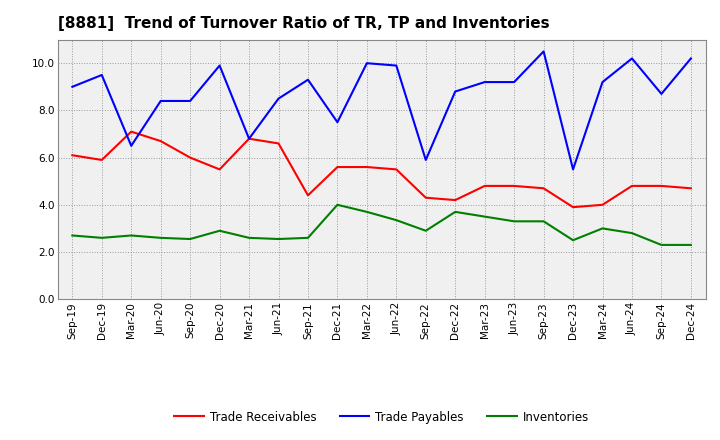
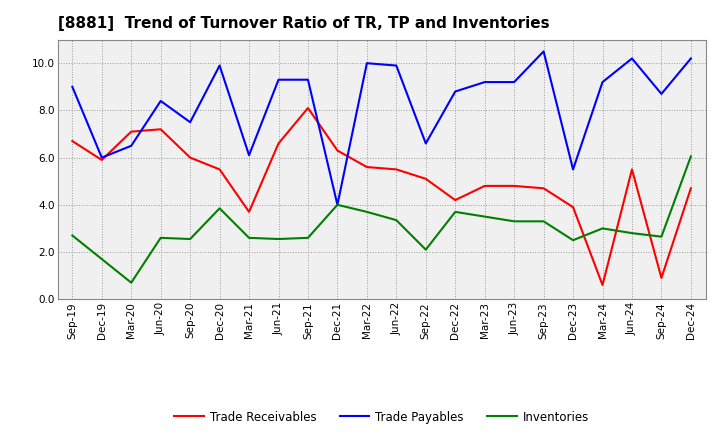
Trade Receivables/Sep-19: 6.1 -> 6.7
Trade Payables/Dec-19: 9.5 -> 6.0
Inventories/Dec-19: 2.60 -> 1.70
Inventories/Mar-20: 2.70 -> 0.70
Trade Receivables/Jun-20: 6.7 -> 7.2
Trade Payables/Sep-20: 8.4 -> 7.5
Inventories/Dec-20: 2.90 -> 3.85
Trade Receivables/Mar-21: 6.8 -> 3.7
Trade Payables/Mar-21: 6.8 -> 6.1
Trade Payables/Jun-21: 8.5 -> 9.3
Trade Receivables/Sep-21: 4.4 -> 8.1
Trade Receivables/Dec-21: 5.6 -> 6.3
Trade Payables/Dec-21: 7.5 -> 4.0
Trade Receivables/Sep-22: 4.3 -> 5.1
Trade Payables/Sep-22: 5.9 -> 6.6
Inventories/Sep-22: 2.90 -> 2.10
Trade Receivables/Mar-24: 4.0 -> 0.6
Trade Receivables/Jun-24: 4.8 -> 5.5
Trade Receivables/Sep-24: 4.8 -> 0.9
Inventories/Sep-24: 2.30 -> 2.65
Inventories/Dec-24: 2.30 -> 6.05
